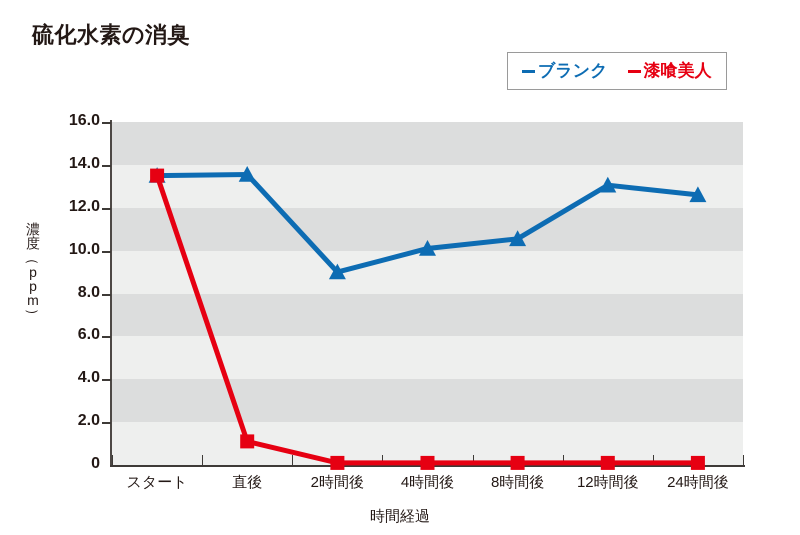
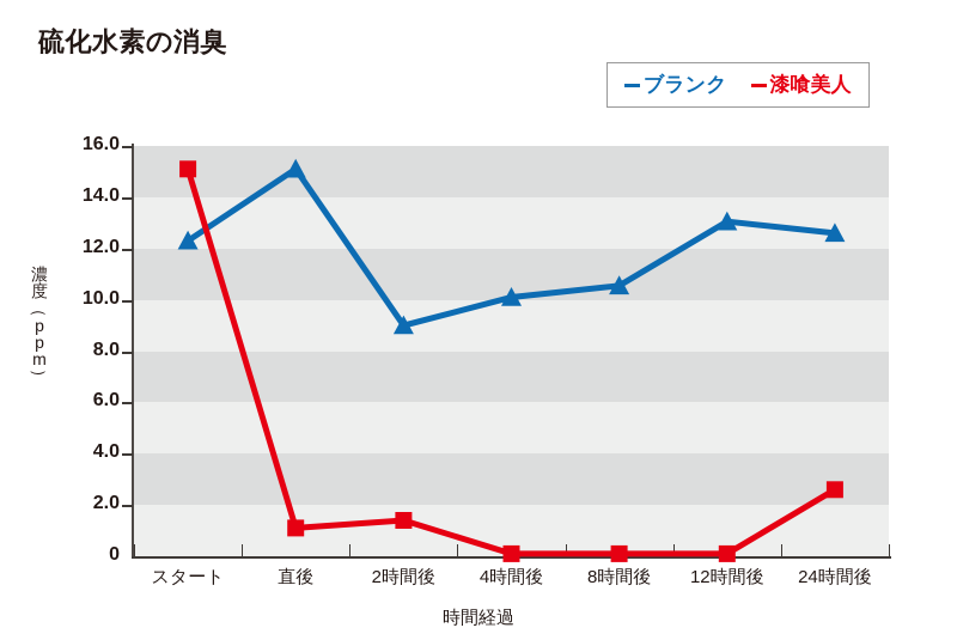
ブランク/スタート: 13.5 -> 12.3
漆喰美人/スタート: 13.5 -> 15.1
ブランク/直後: 13.6 -> 15.1
漆喰美人/2時間後: 0.1 -> 1.4
漆喰美人/24時間後: 0.1 -> 2.6
